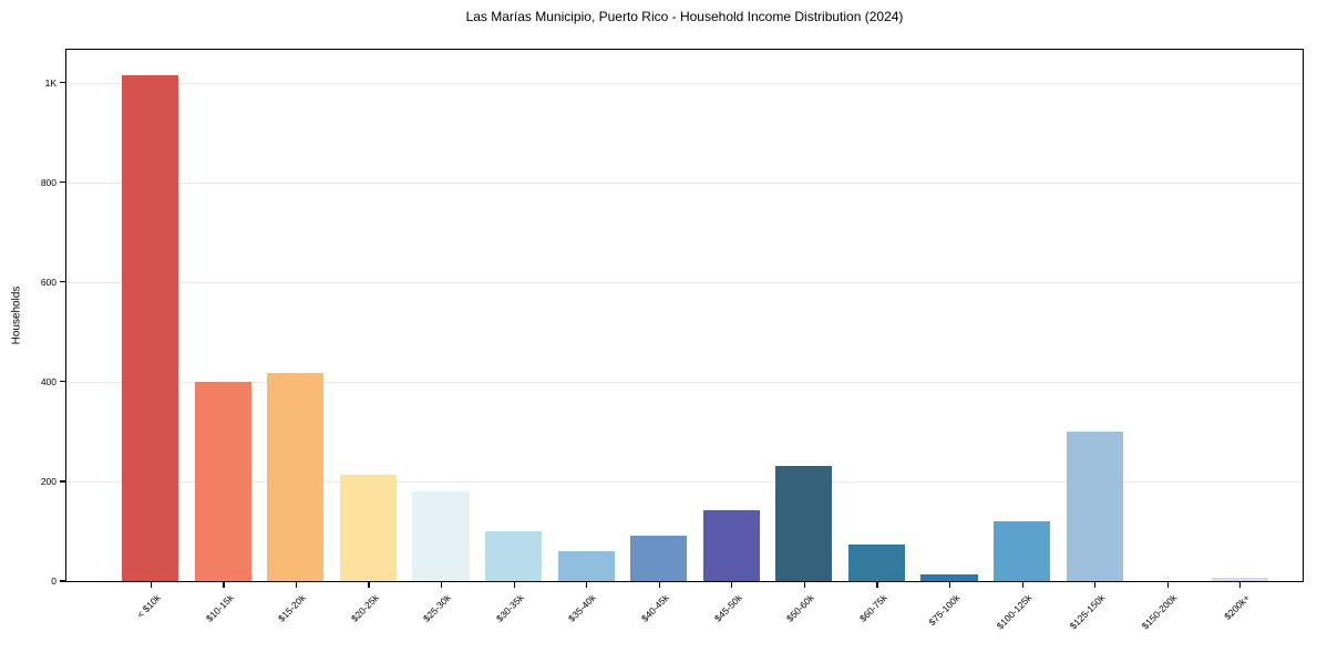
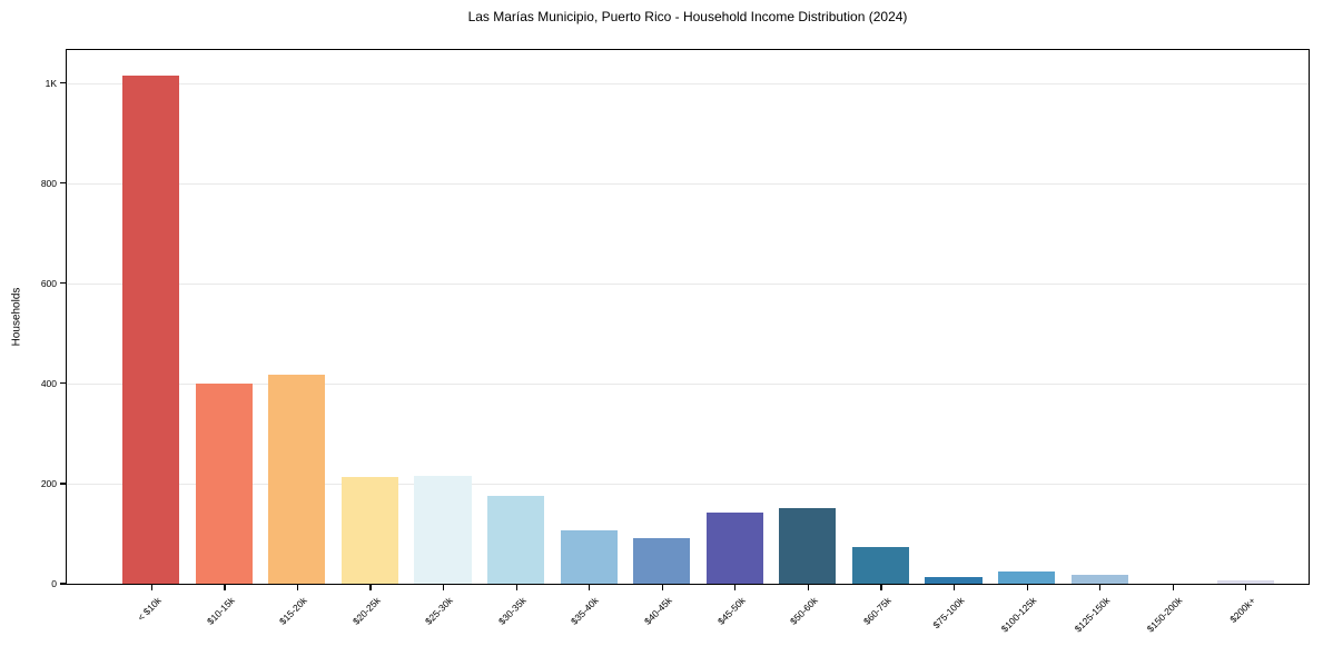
$25-30k: 180 -> 220
$30-35k: 100 -> 180
$35-40k: 60 -> 110
$50-60k: 230 -> 150
$100-125k: 120 -> 20
$125-150k: 300 -> 20
